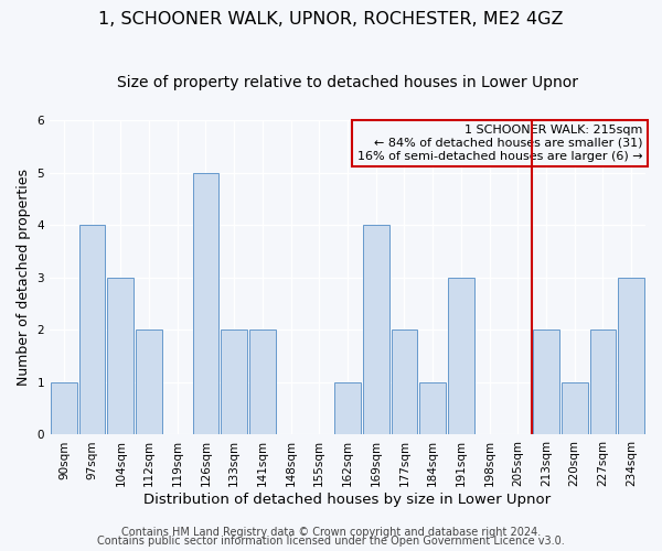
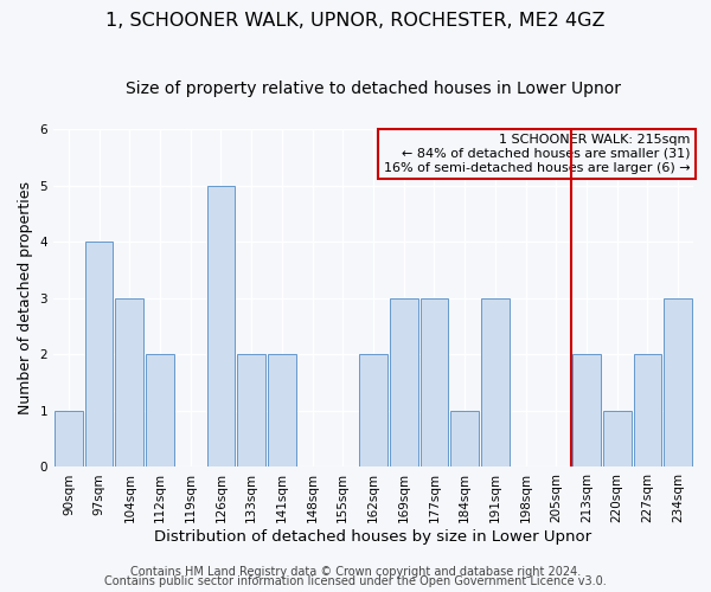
162sqm: 1 -> 2
169sqm: 4 -> 3
177sqm: 2 -> 3
